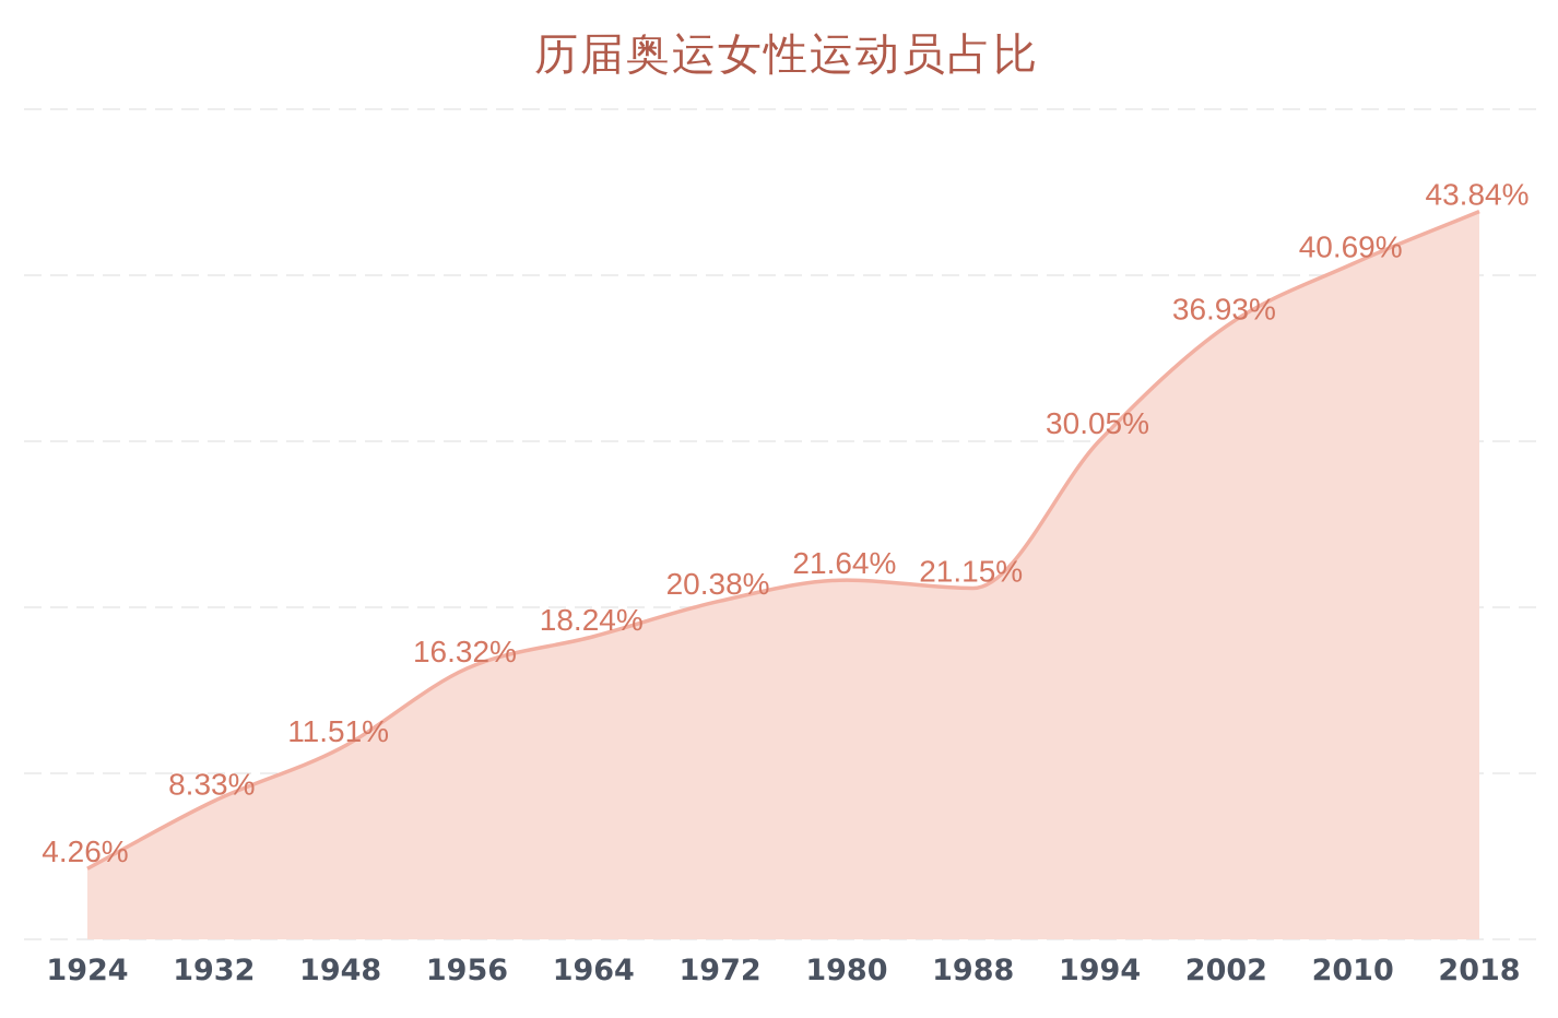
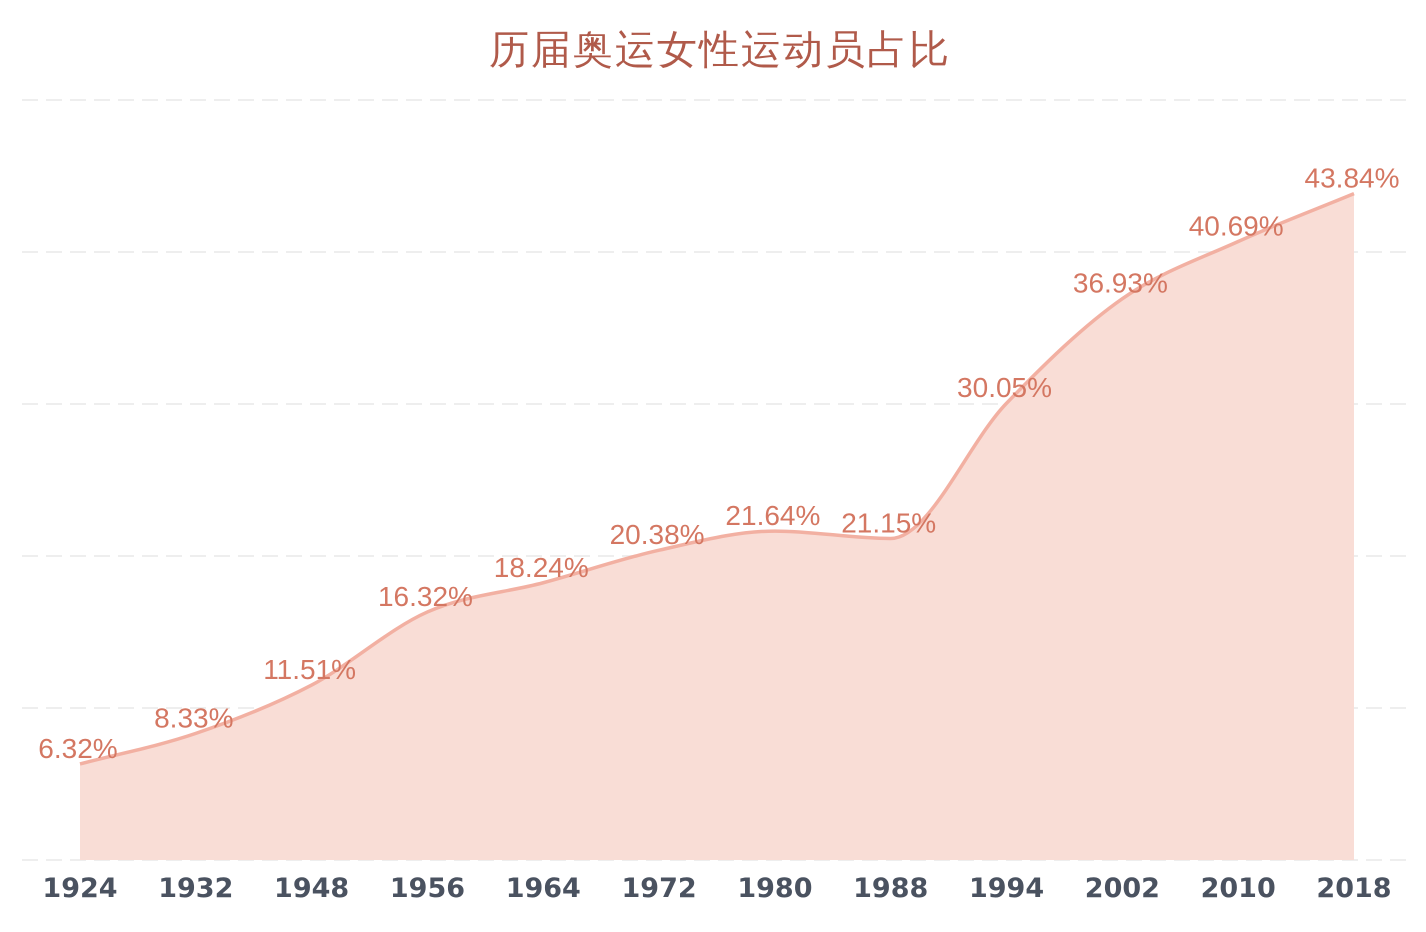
1924: 4.26% -> 6.32%
